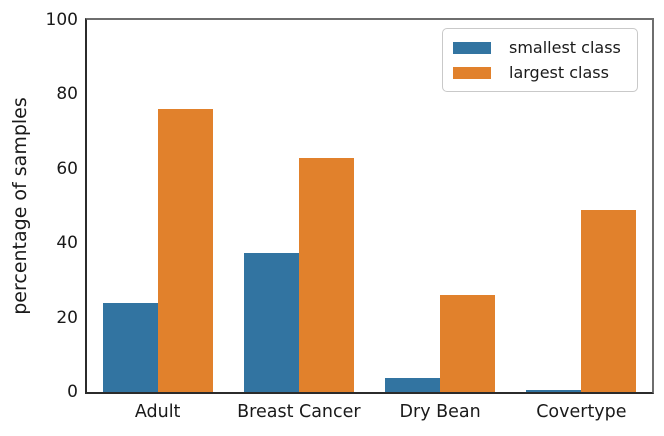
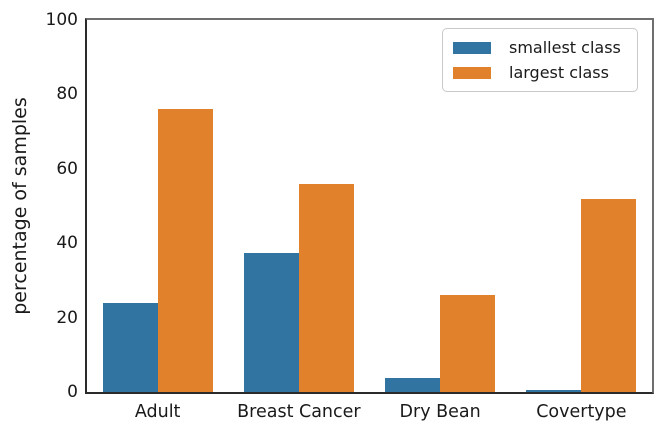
largest class/Breast Cancer: 63 -> 56
largest class/Covertype: 49 -> 52
